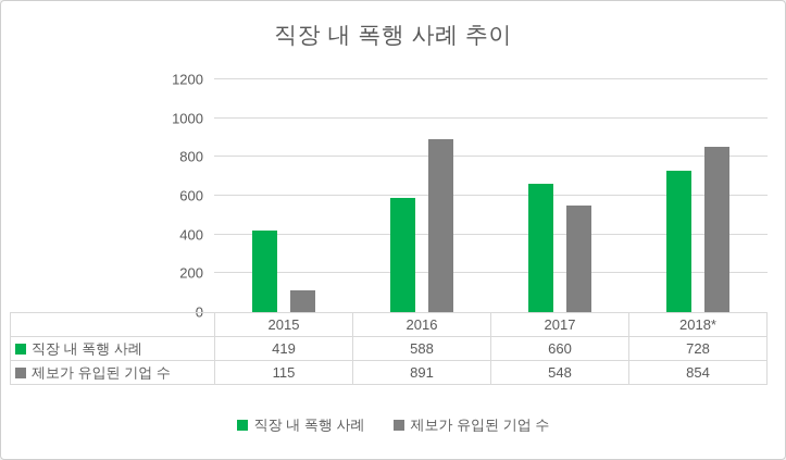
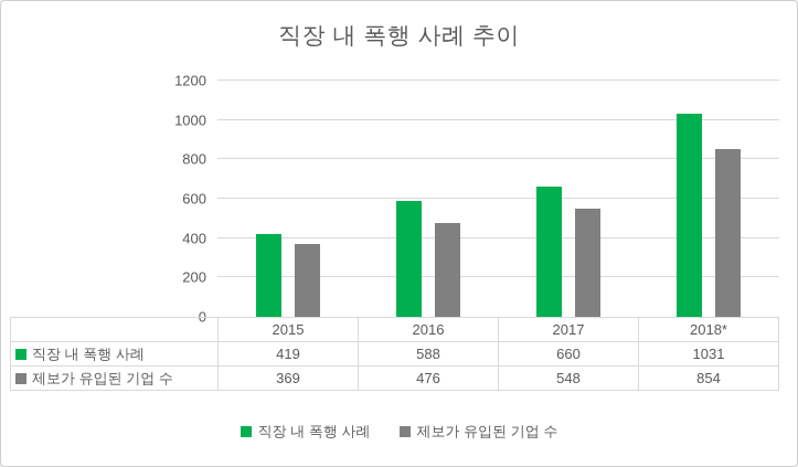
제보가 유입된 기업 수/2015: 115 -> 369
제보가 유입된 기업 수/2016: 891 -> 476
직장 내 폭행 사례/2018*: 728 -> 1031
